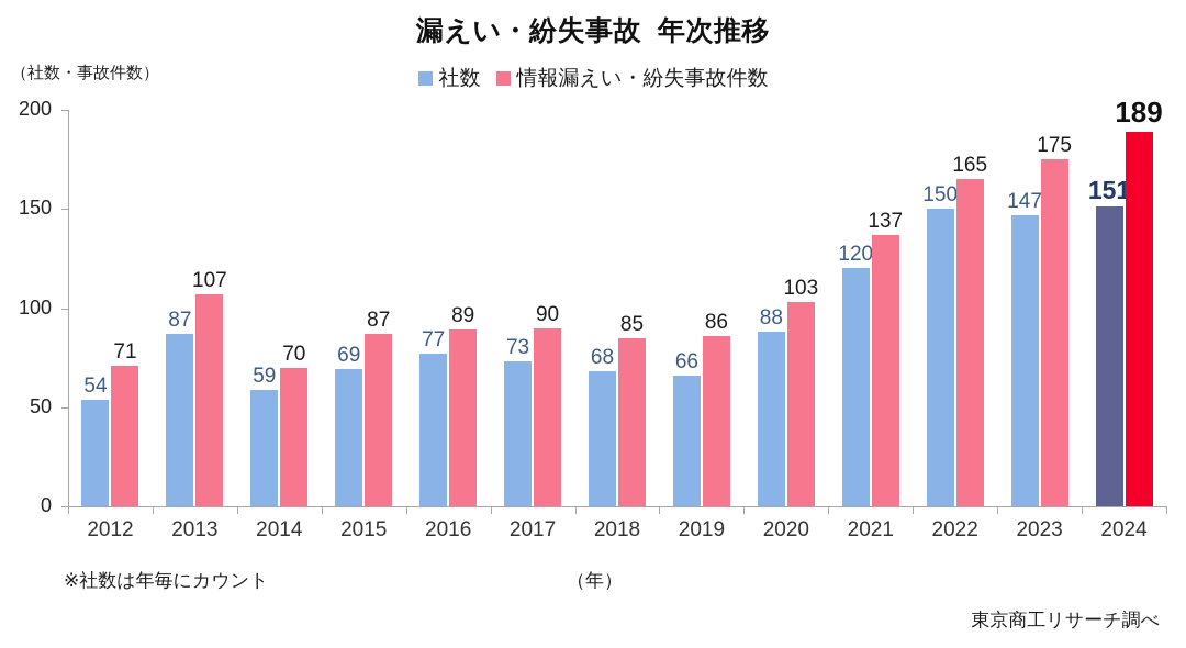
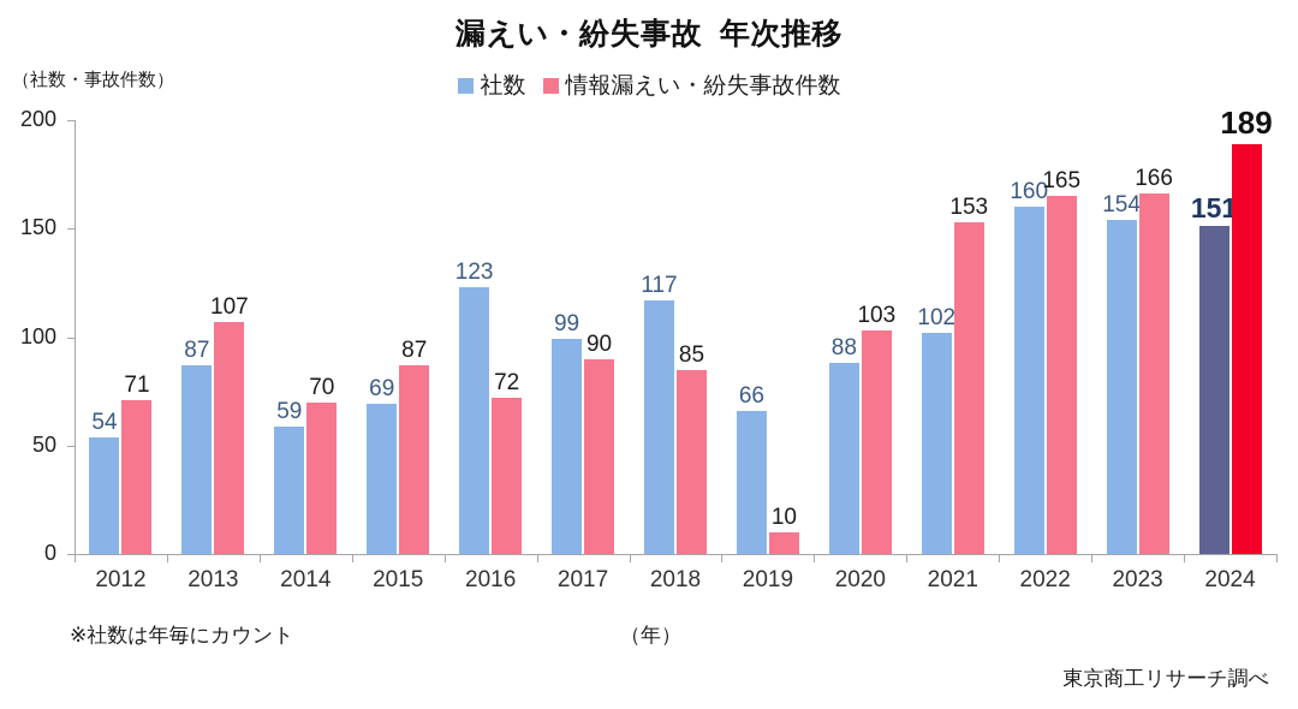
社数/2016: 77 -> 123
情報漏えい・紛失事故件数/2016: 89 -> 72
社数/2017: 73 -> 99
社数/2018: 68 -> 117
情報漏えい・紛失事故件数/2019: 86 -> 10
社数/2021: 120 -> 102
情報漏えい・紛失事故件数/2021: 137 -> 153
社数/2022: 150 -> 160
社数/2023: 147 -> 154
情報漏えい・紛失事故件数/2023: 175 -> 166
